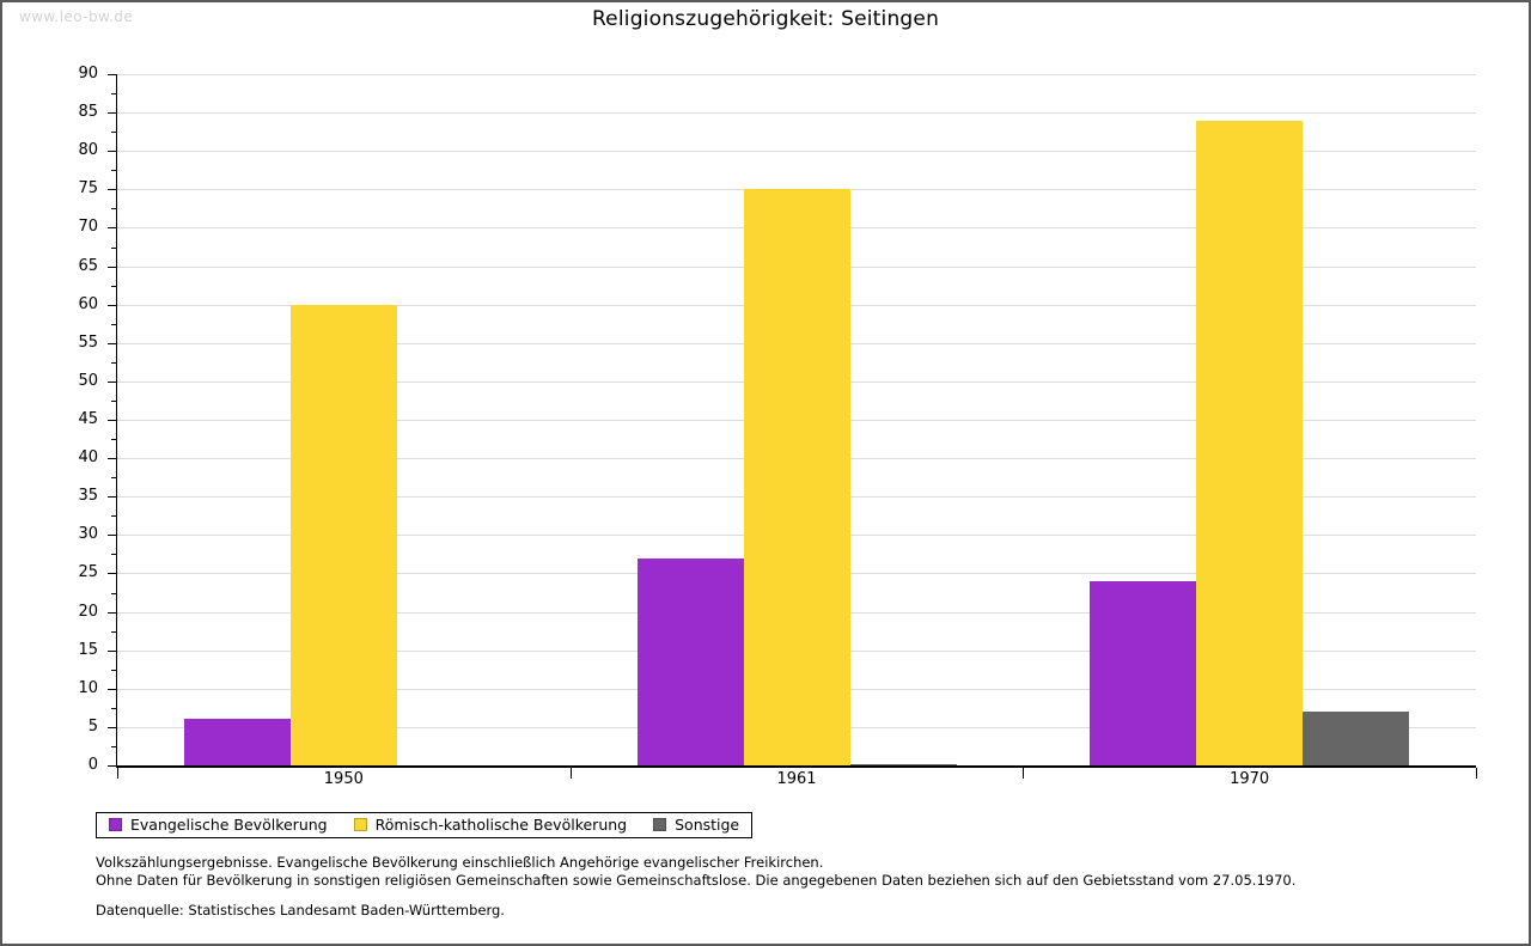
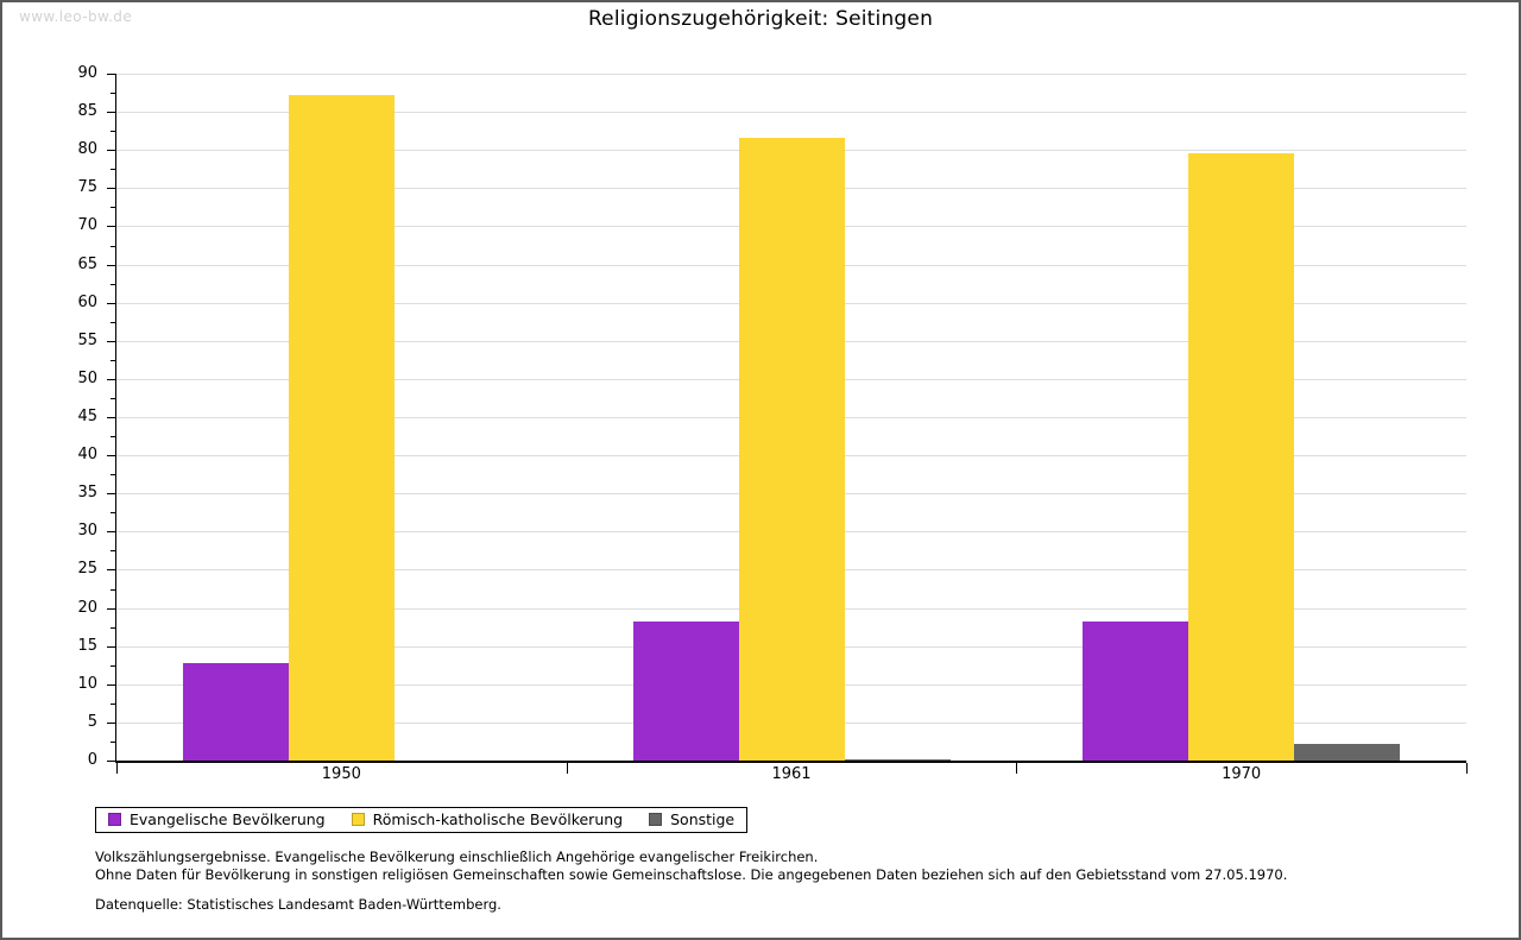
Evangelische Bevölkerung/1950: 6 -> 13
Römisch-katholische Bevölkerung/1950: 60 -> 87
Evangelische Bevölkerung/1961: 27 -> 18
Römisch-katholische Bevölkerung/1961: 75 -> 82
Evangelische Bevölkerung/1970: 24 -> 18
Römisch-katholische Bevölkerung/1970: 84 -> 80
Sonstige/1970: 7 -> 2
